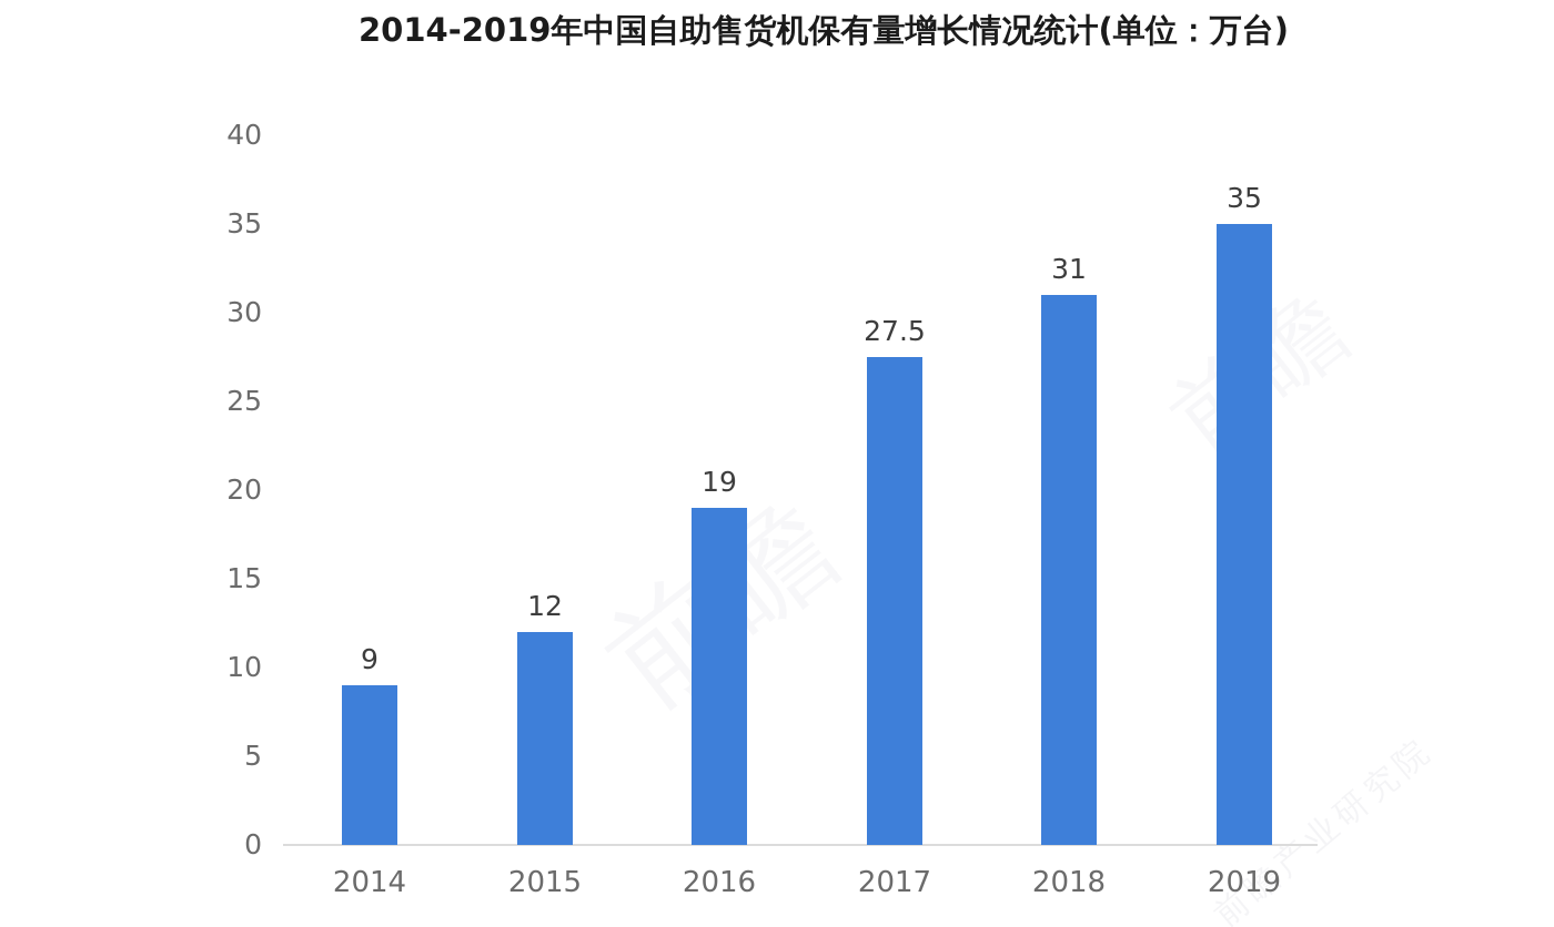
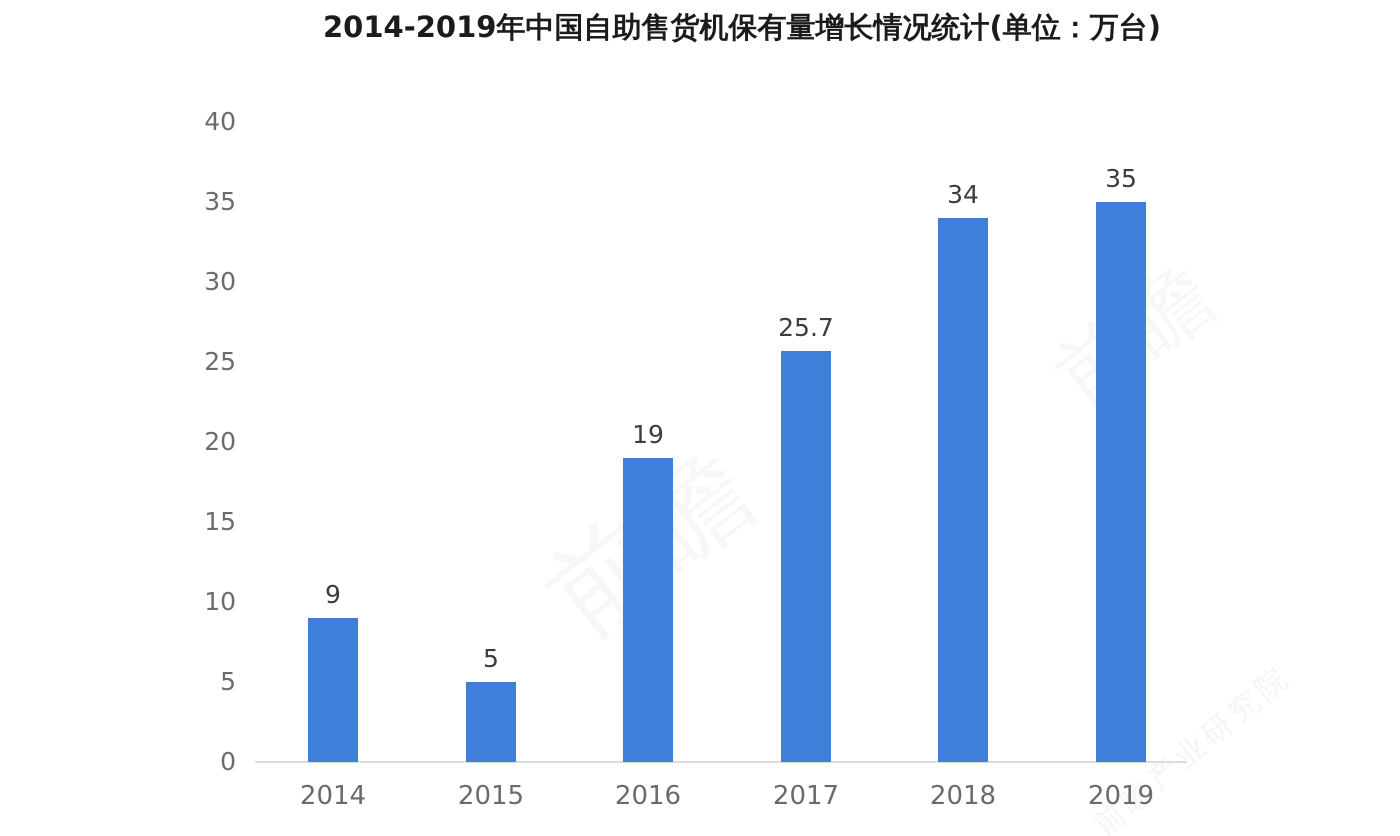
2015: 12 -> 5
2017: 27.5 -> 25.7
2018: 31 -> 34
